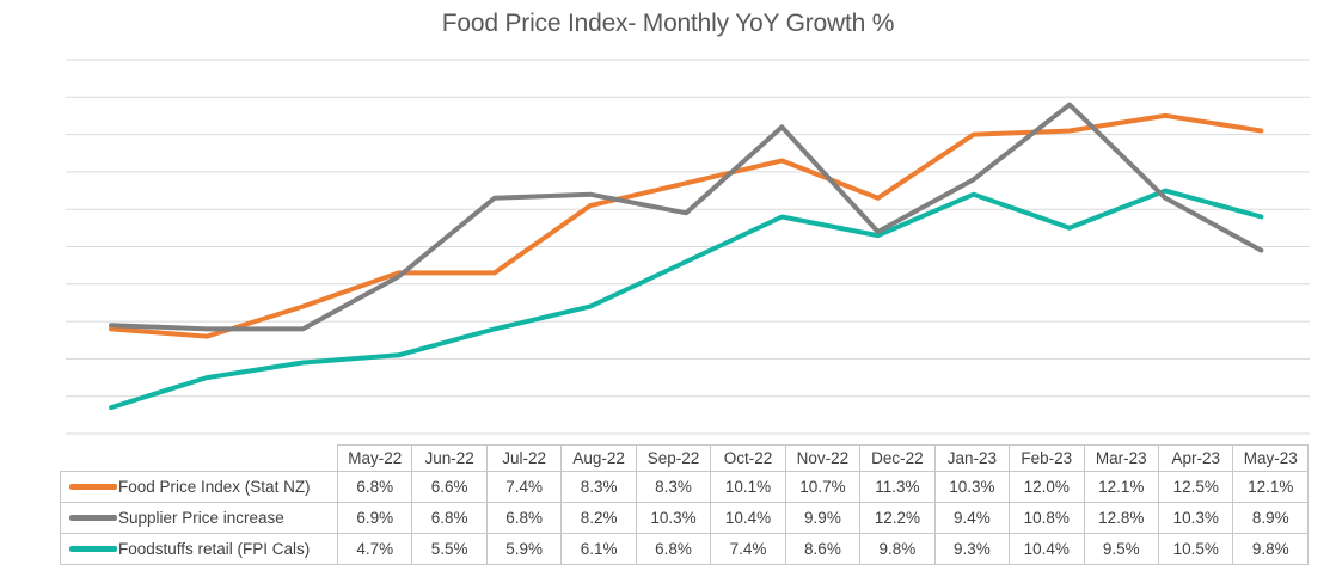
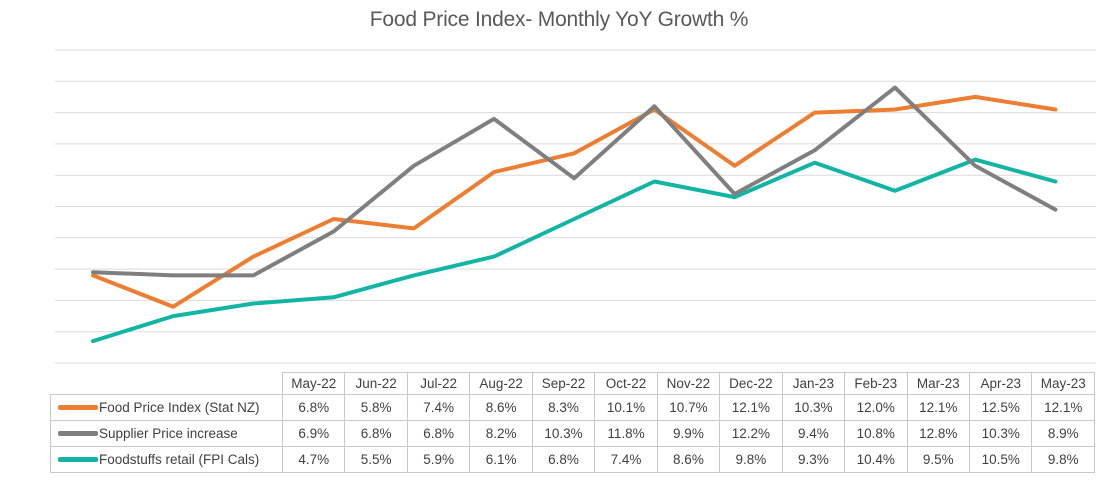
Food Price Index (Stat NZ)/Jun-22: 6.6% -> 5.8%
Food Price Index (Stat NZ)/Aug-22: 8.3% -> 8.6%
Supplier Price increase/Oct-22: 10.4% -> 11.8%
Food Price Index (Stat NZ)/Dec-22: 11.3% -> 12.1%
